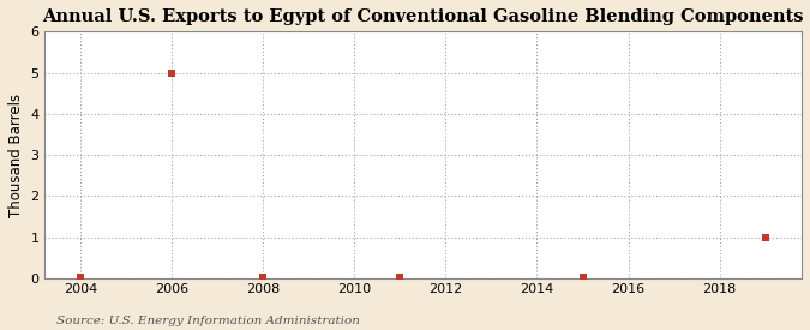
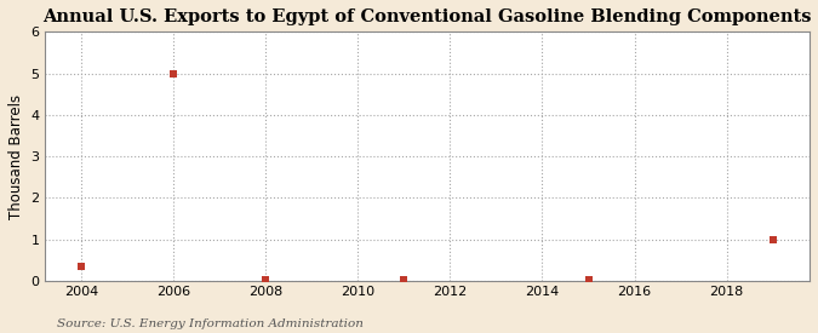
2004: 0.02 -> 0.35
